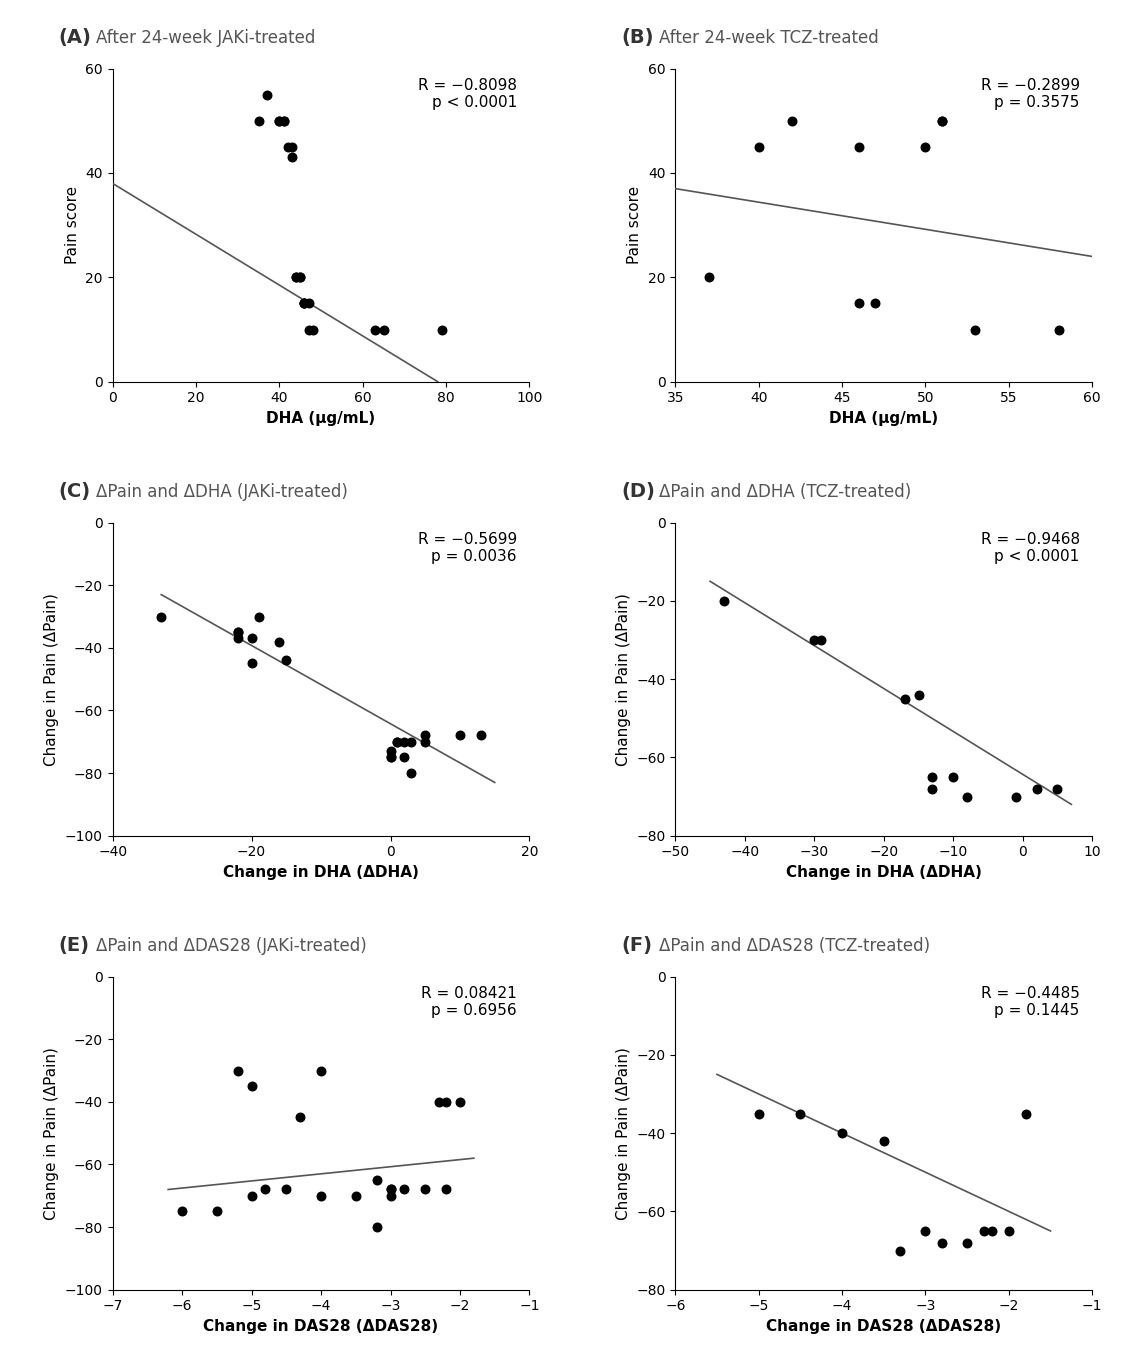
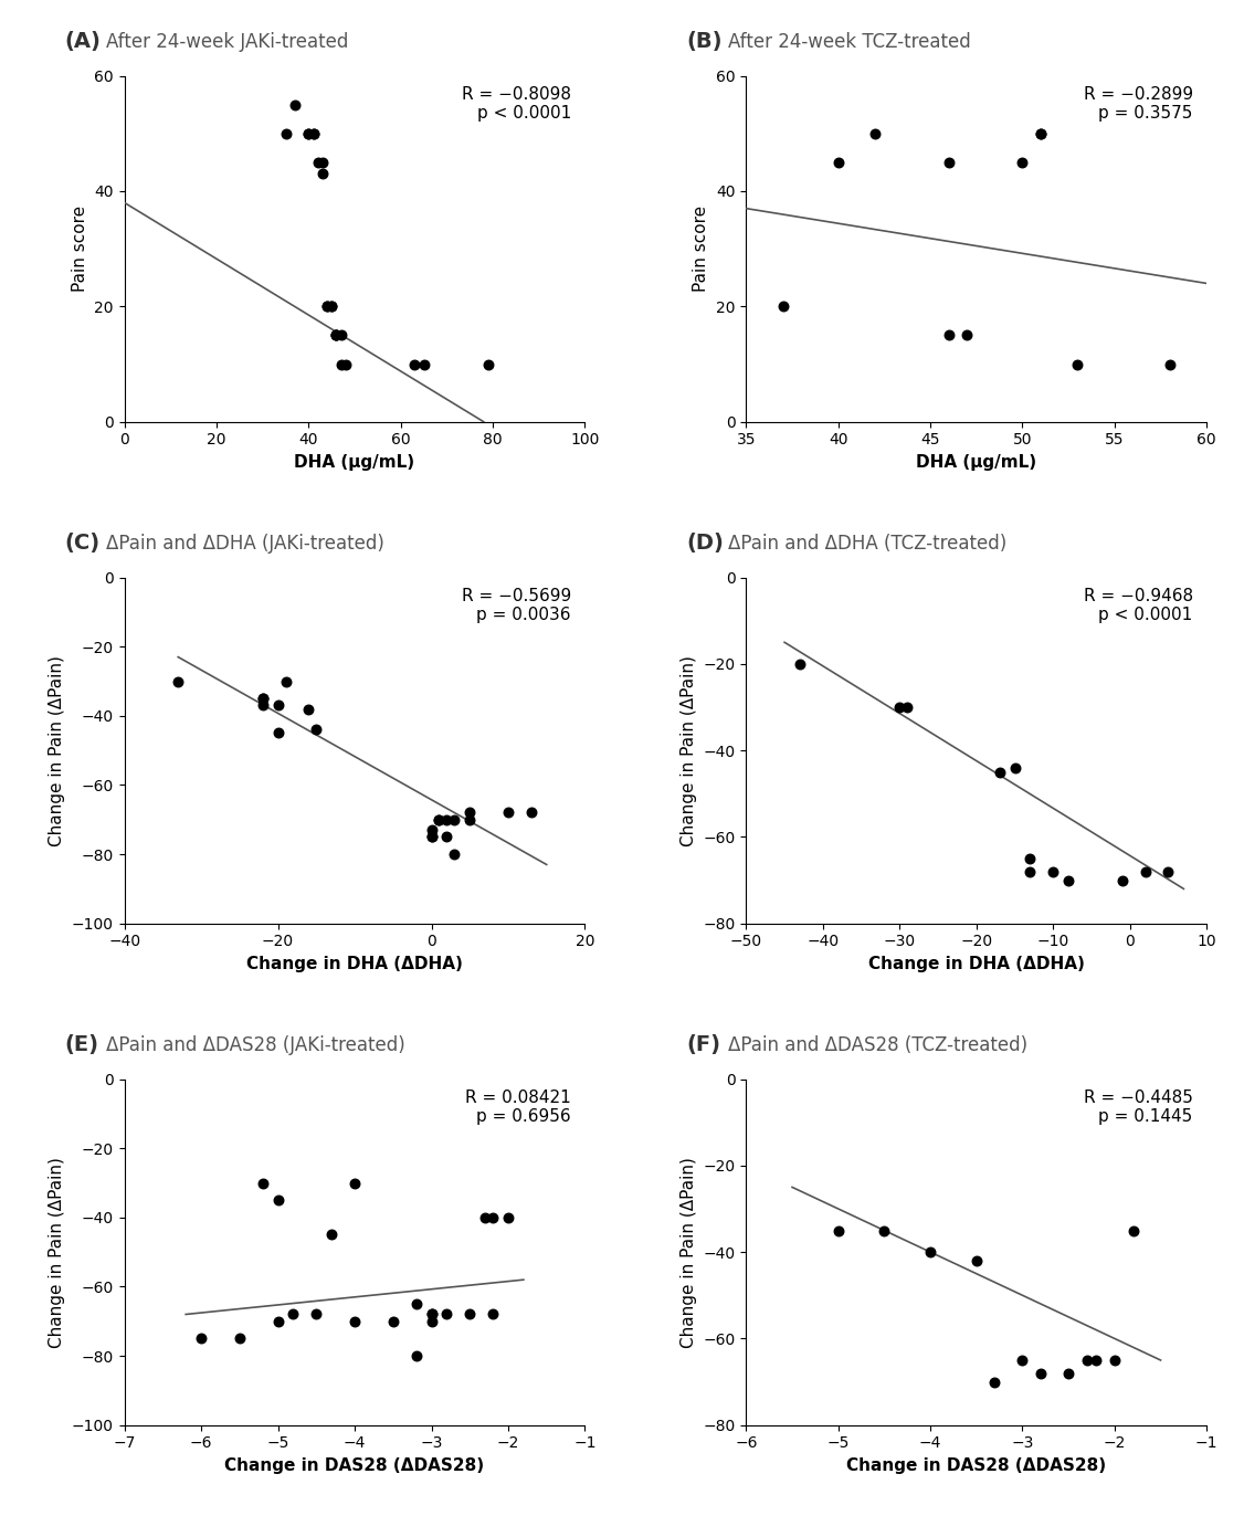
−10: -65 -> -68
